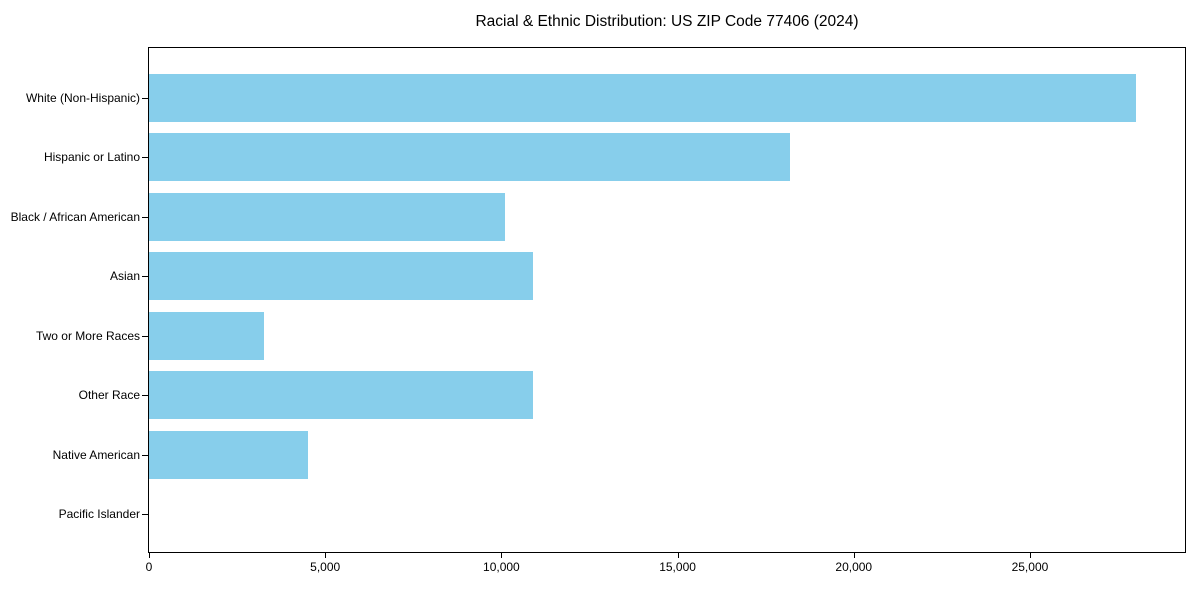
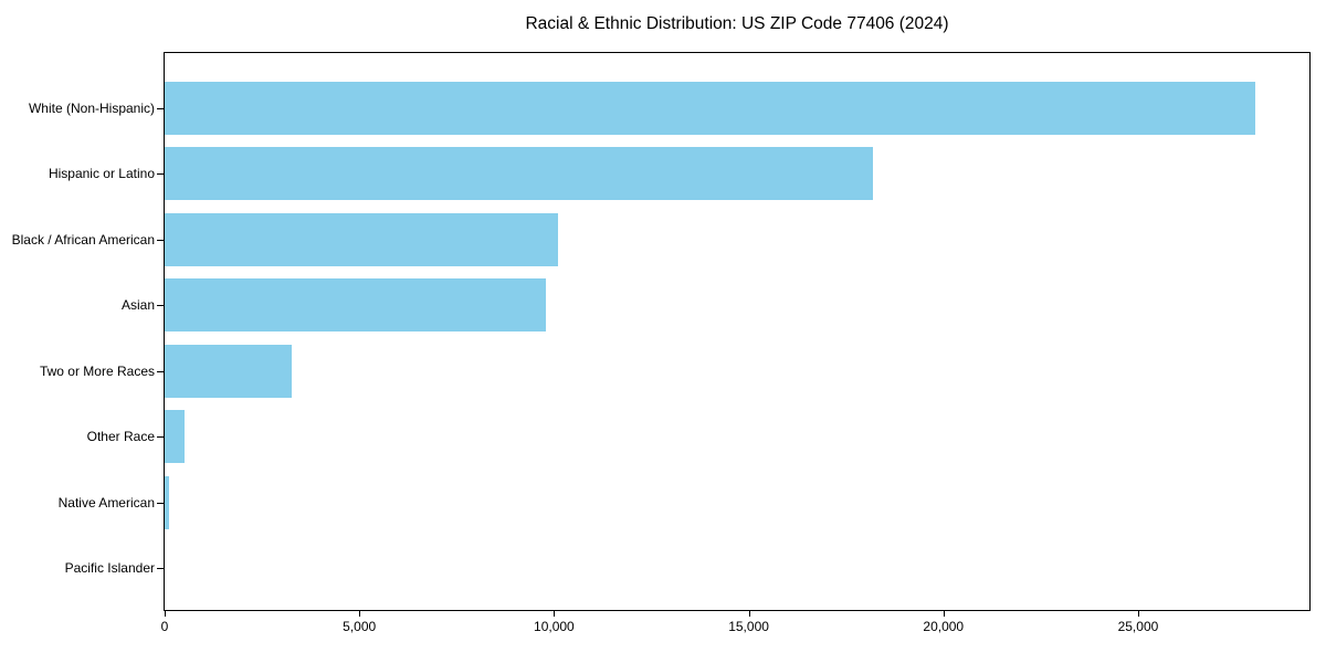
Asian: 10900 -> 9800
Other Race: 10900 -> 500
Native American: 4500 -> 100
